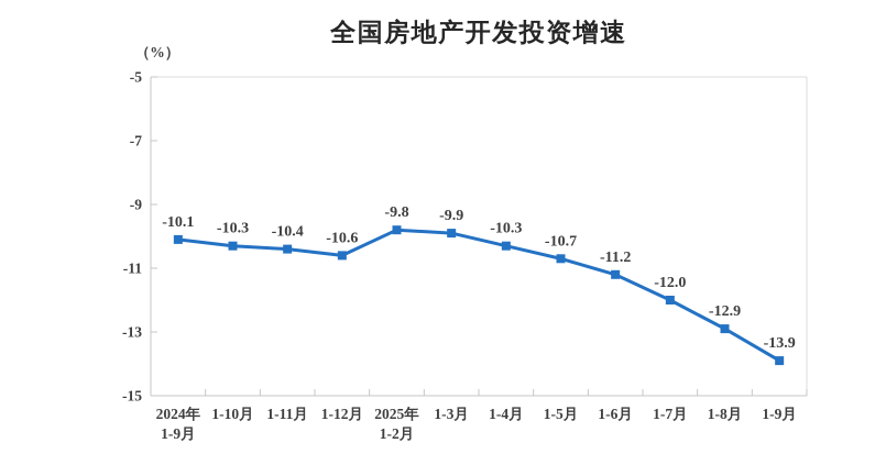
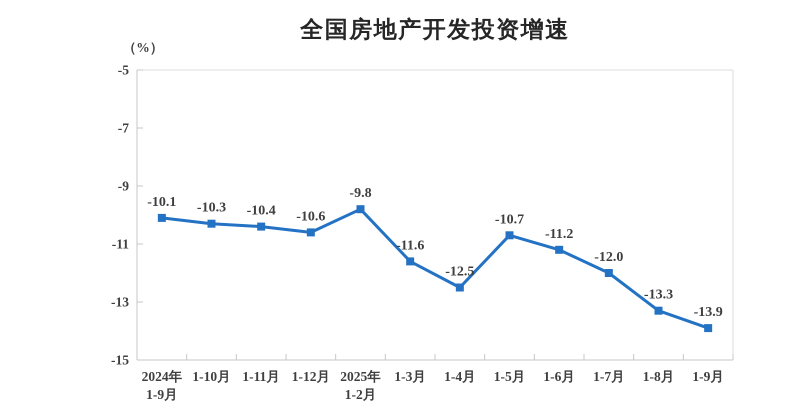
1-3月: -9.9 -> -11.6
1-4月: -10.3 -> -12.5
1-8月: -12.9 -> -13.3
